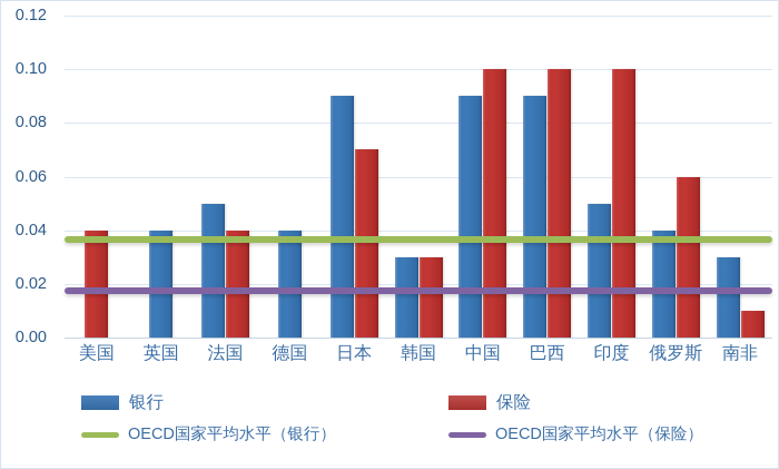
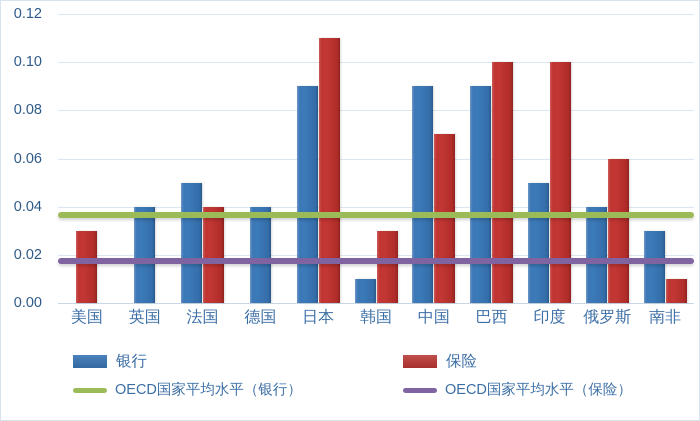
保险/美国: 0.04 -> 0.03
保险/日本: 0.07 -> 0.11
银行/韩国: 0.03 -> 0.01
保险/中国: 0.10 -> 0.07
